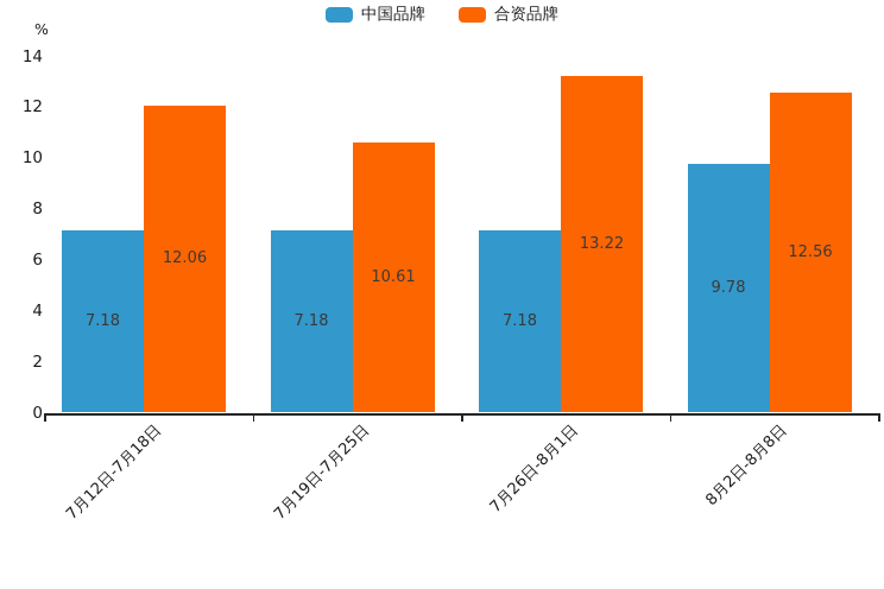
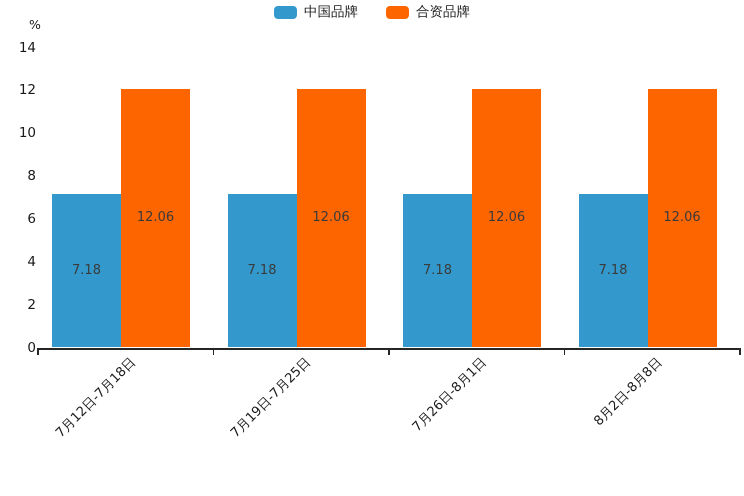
合资品牌/7月19日-7月25日: 10.61 -> 12.06
合资品牌/7月26日-8月1日: 13.22 -> 12.06
中国品牌/8月2日-8月8日: 9.78 -> 7.18
合资品牌/8月2日-8月8日: 12.56 -> 12.06
